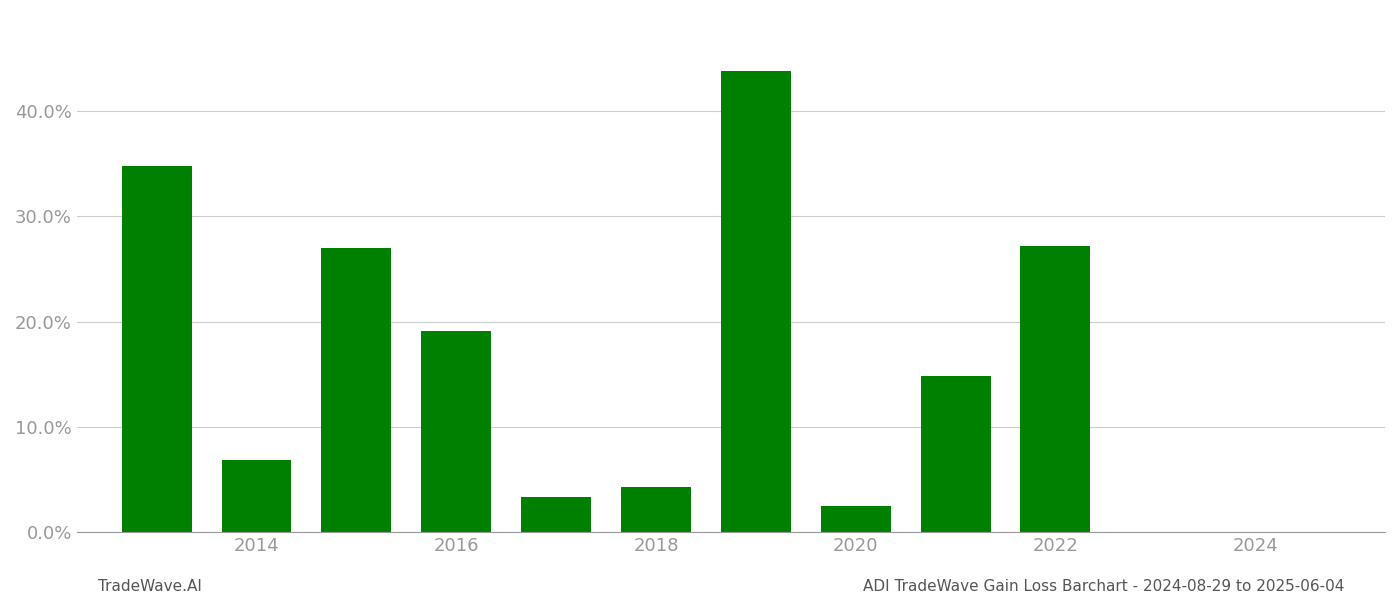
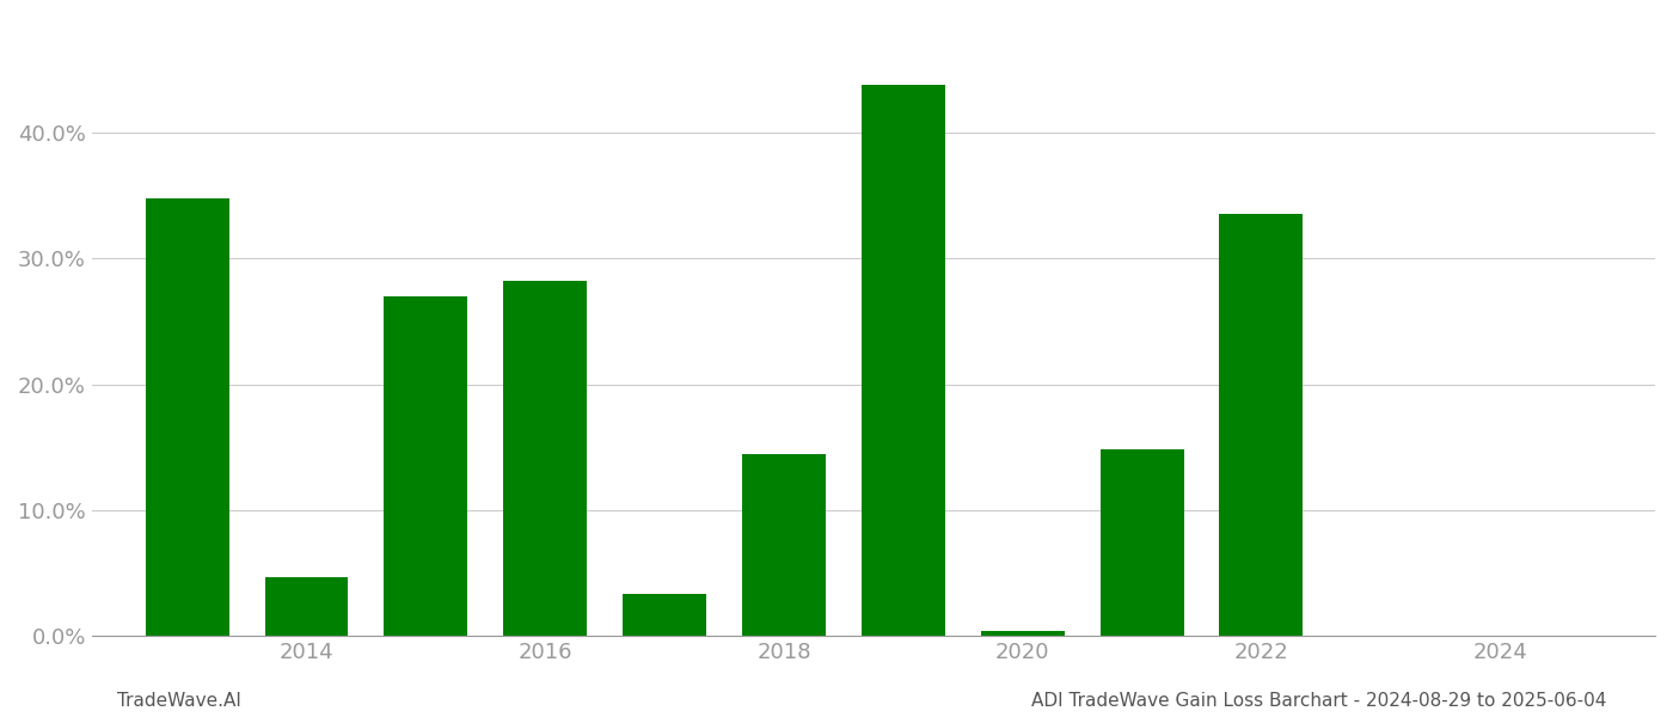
2014: 6.9% -> 4.7%
2016: 19.1% -> 28.2%
2018: 4.3% -> 14.5%
2020: 2.5% -> 0.4%
2022: 27.2% -> 33.6%
